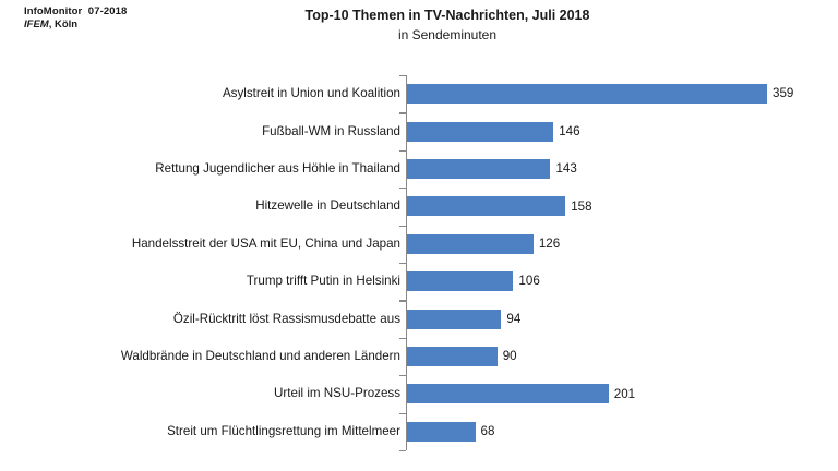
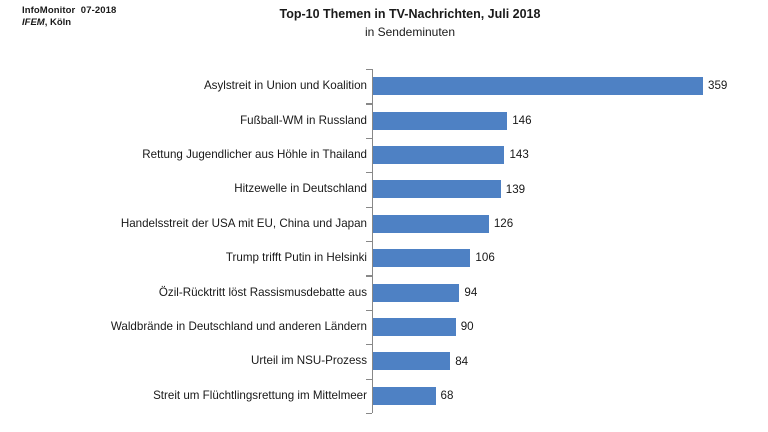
Hitzewelle in Deutschland: 158 -> 139
Urteil im NSU-Prozess: 201 -> 84
